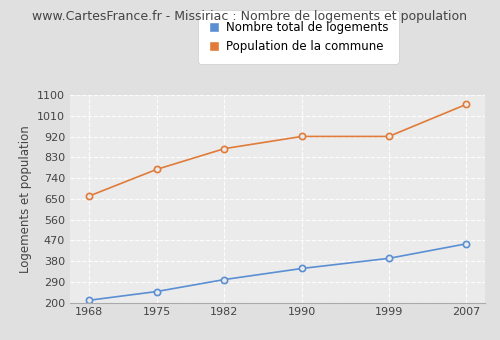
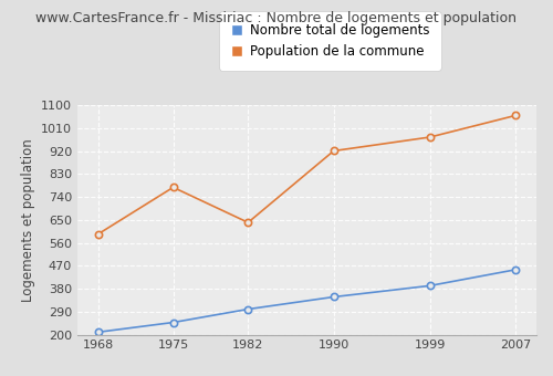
Population de la commune/1968: 662 -> 595
Population de la commune/1982: 868 -> 640
Population de la commune/1999: 921 -> 975
